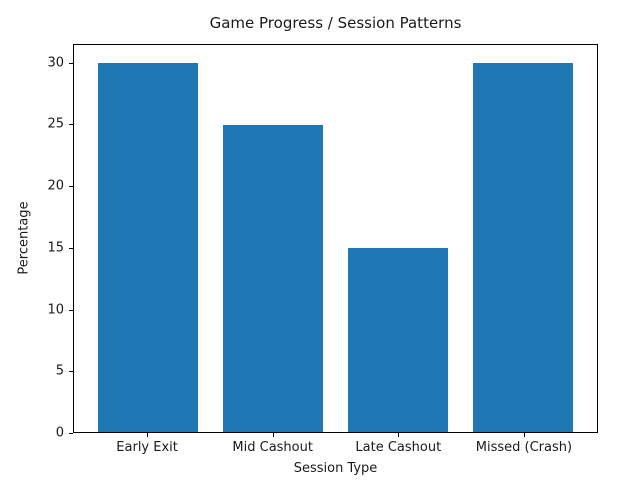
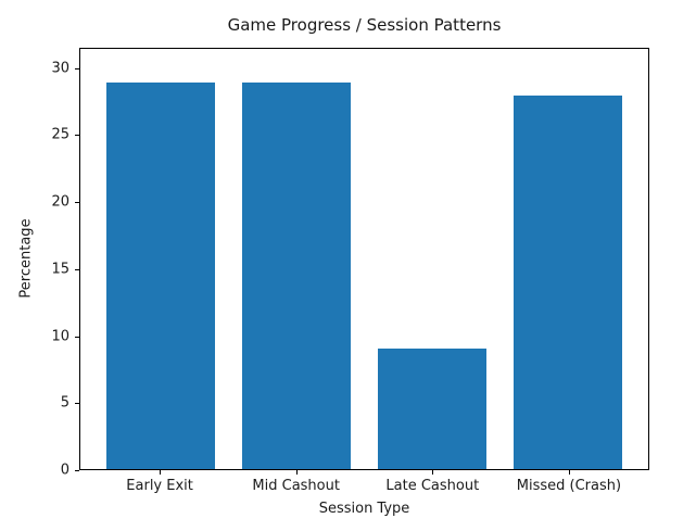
Early Exit: 30 -> 29
Mid Cashout: 25 -> 29
Late Cashout: 15 -> 9
Missed (Crash): 30 -> 28
